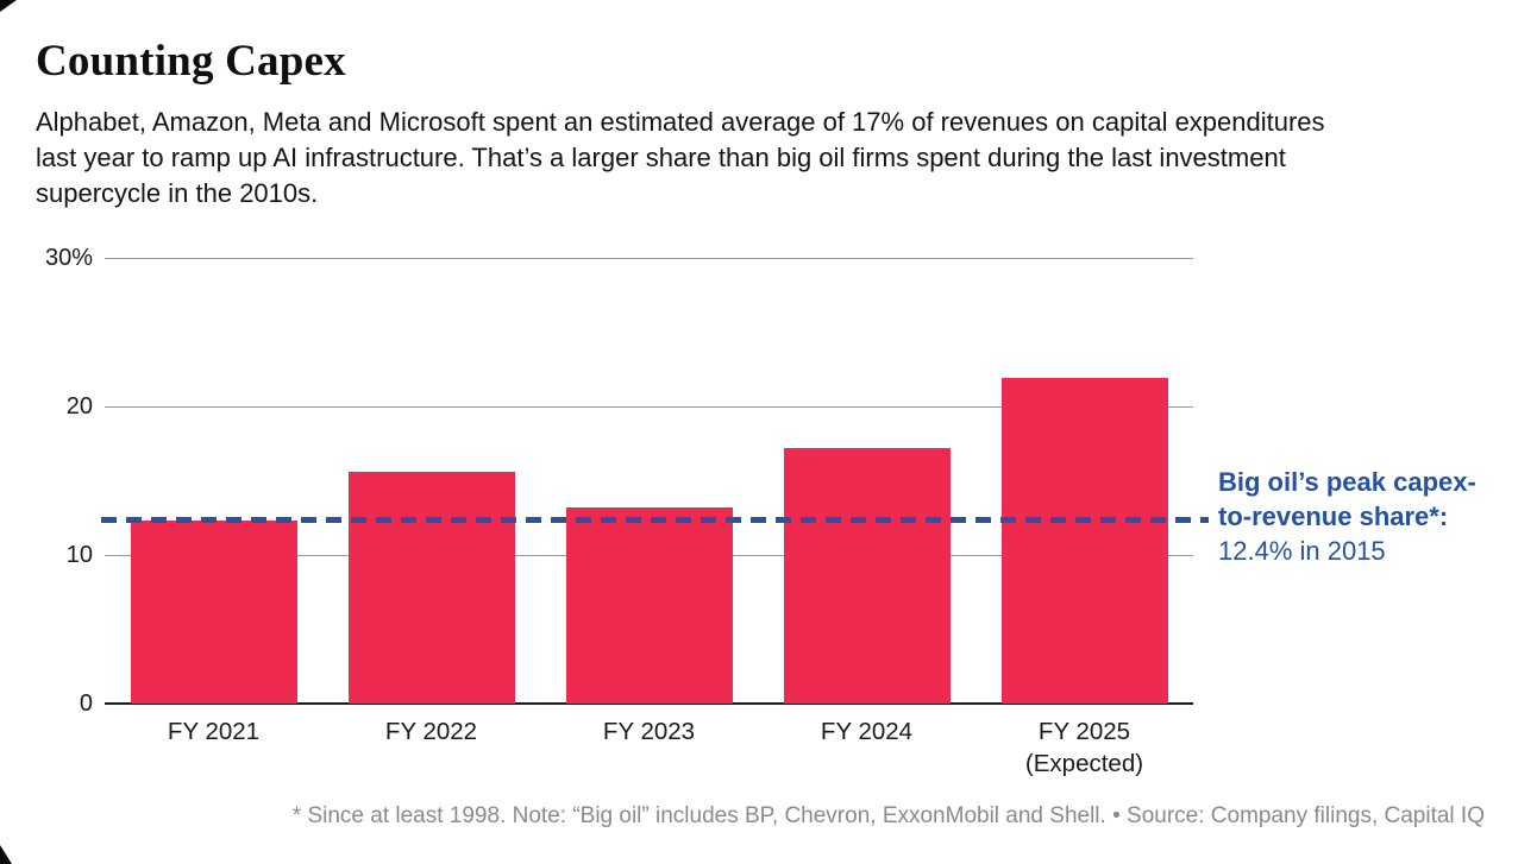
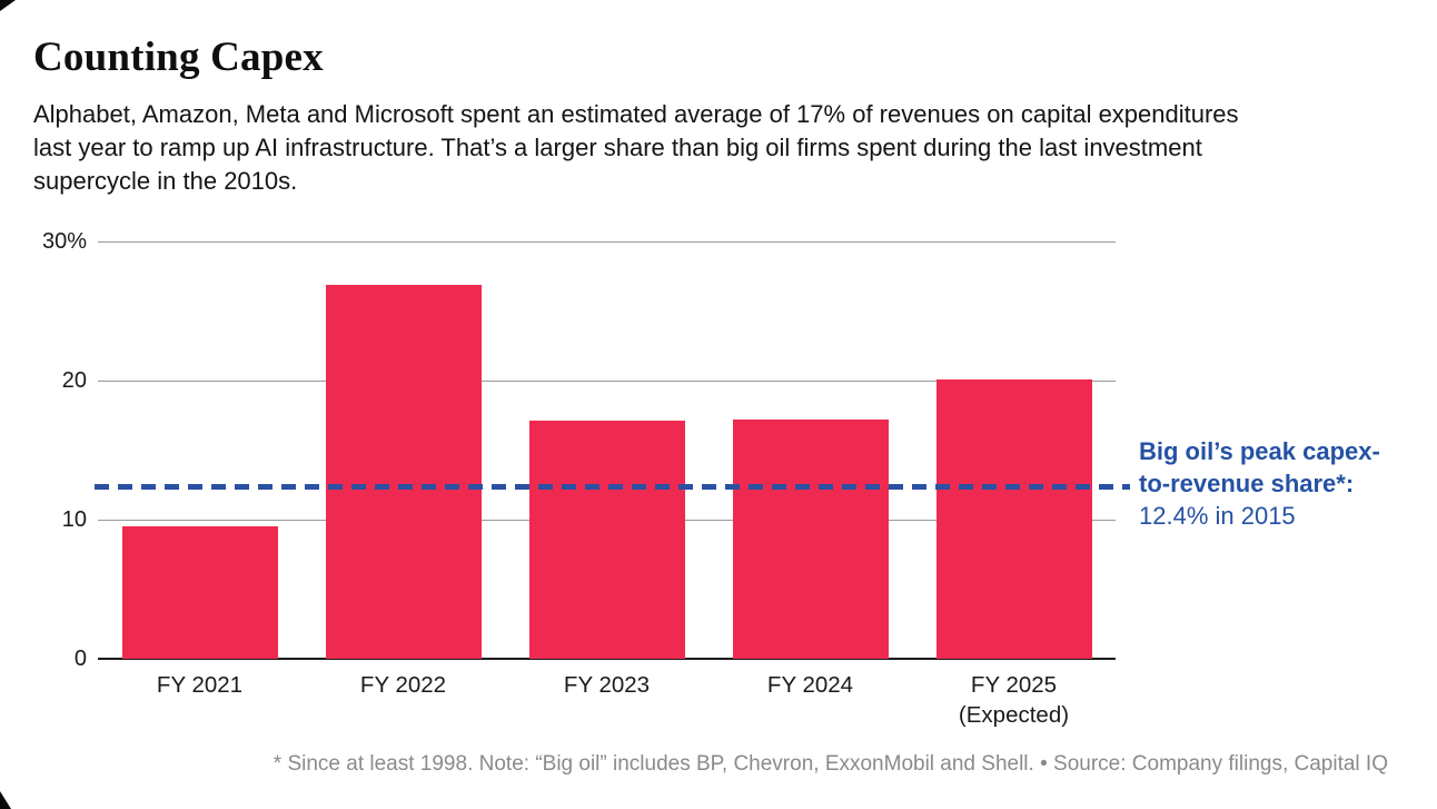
FY 2021: 12.3% -> 9.5%
FY 2022: 15.6% -> 26.9%
FY 2023: 13.2% -> 17.1%
FY 2025: 21.9% -> 20.1%
